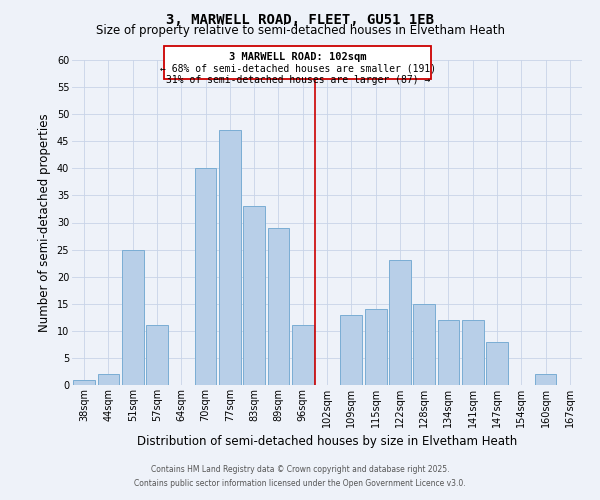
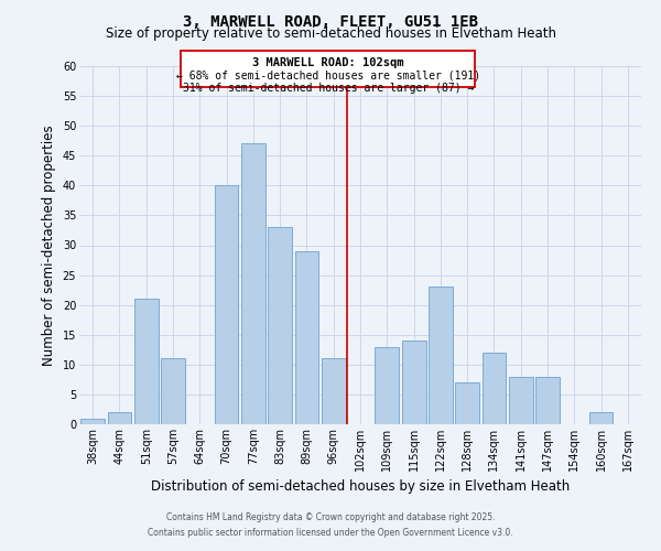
51sqm: 25 -> 21
128sqm: 15 -> 7
141sqm: 12 -> 8
